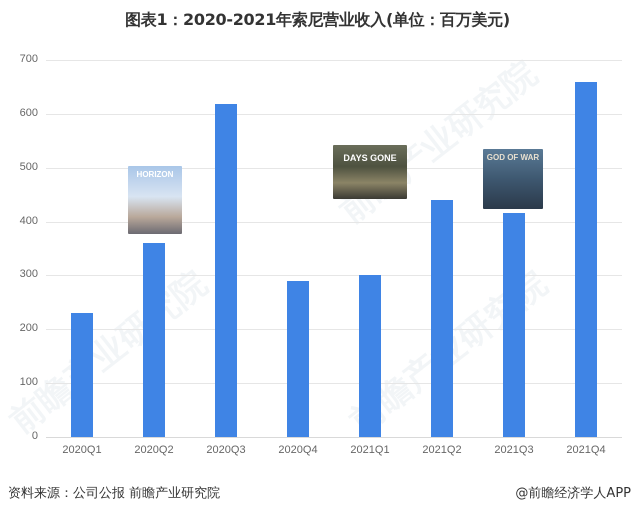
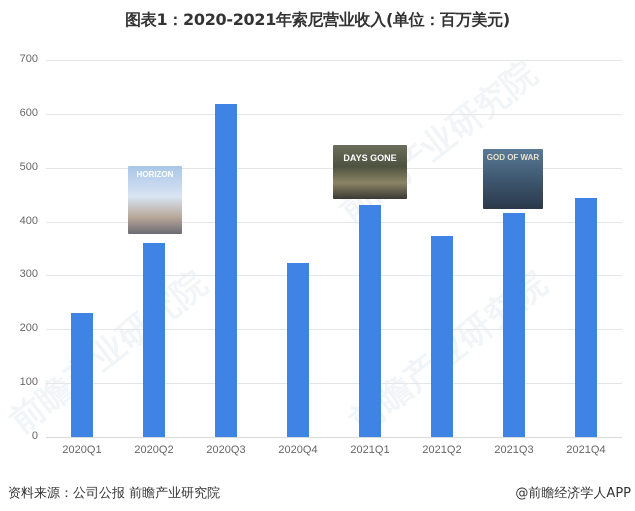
2020Q4: 290 -> 320
2021Q1: 300 -> 430
2021Q2: 440 -> 370
2021Q4: 660 -> 440
